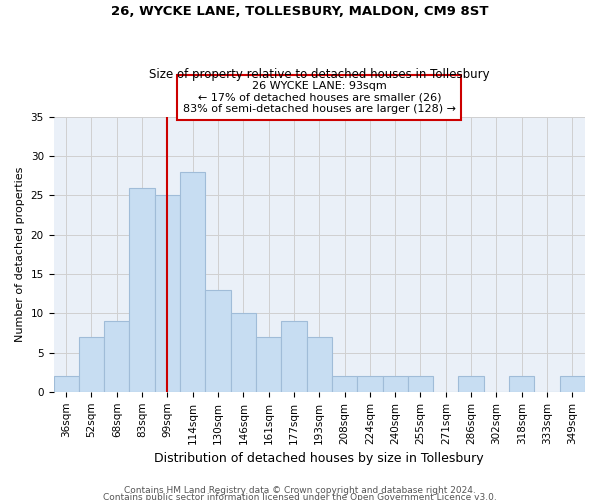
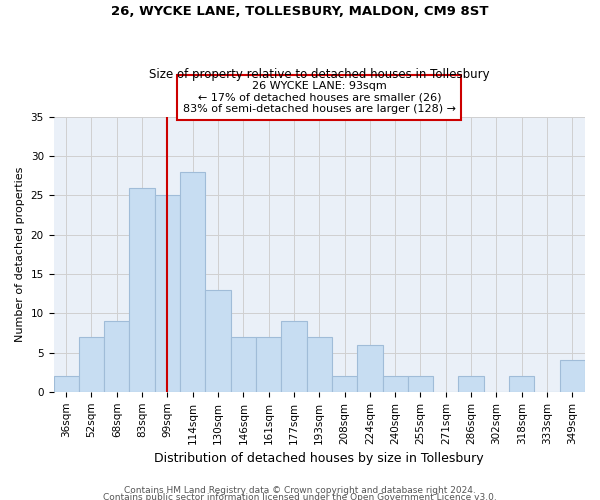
146sqm: 10 -> 7
224sqm: 2 -> 6
349sqm: 2 -> 4
